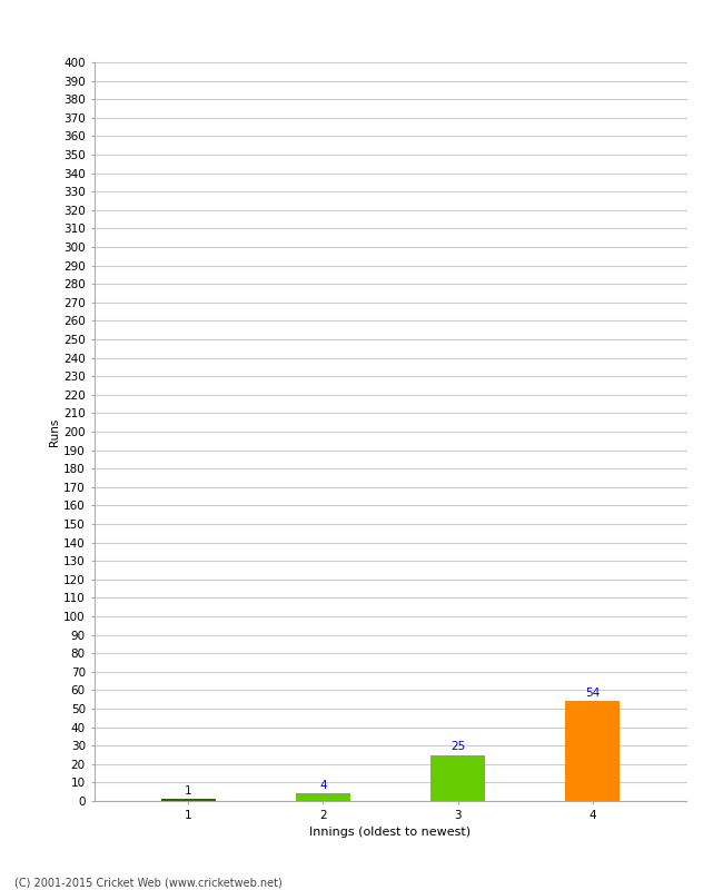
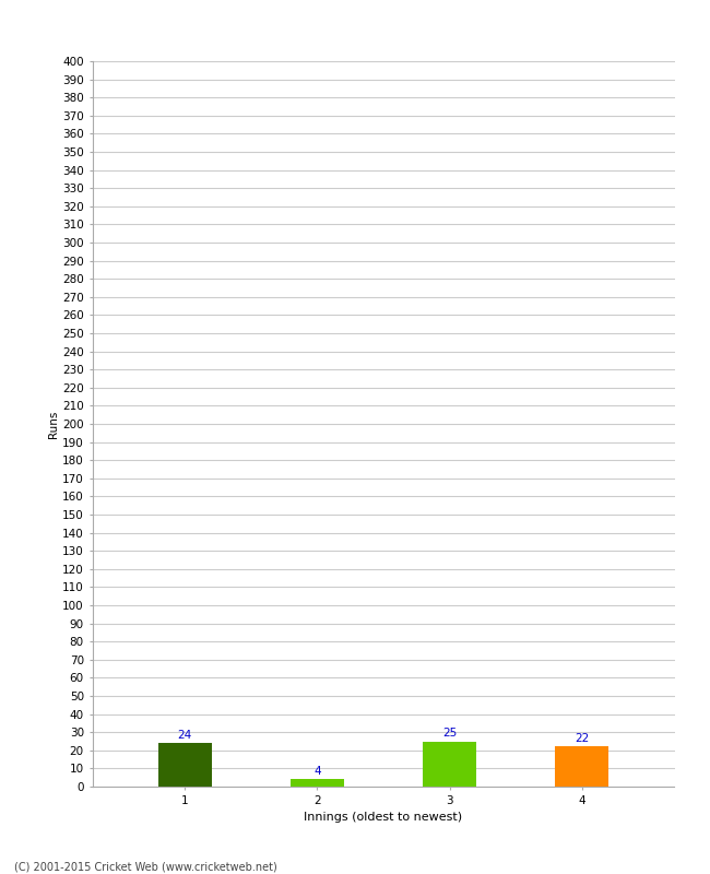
1: 1 -> 24
4: 54 -> 22
